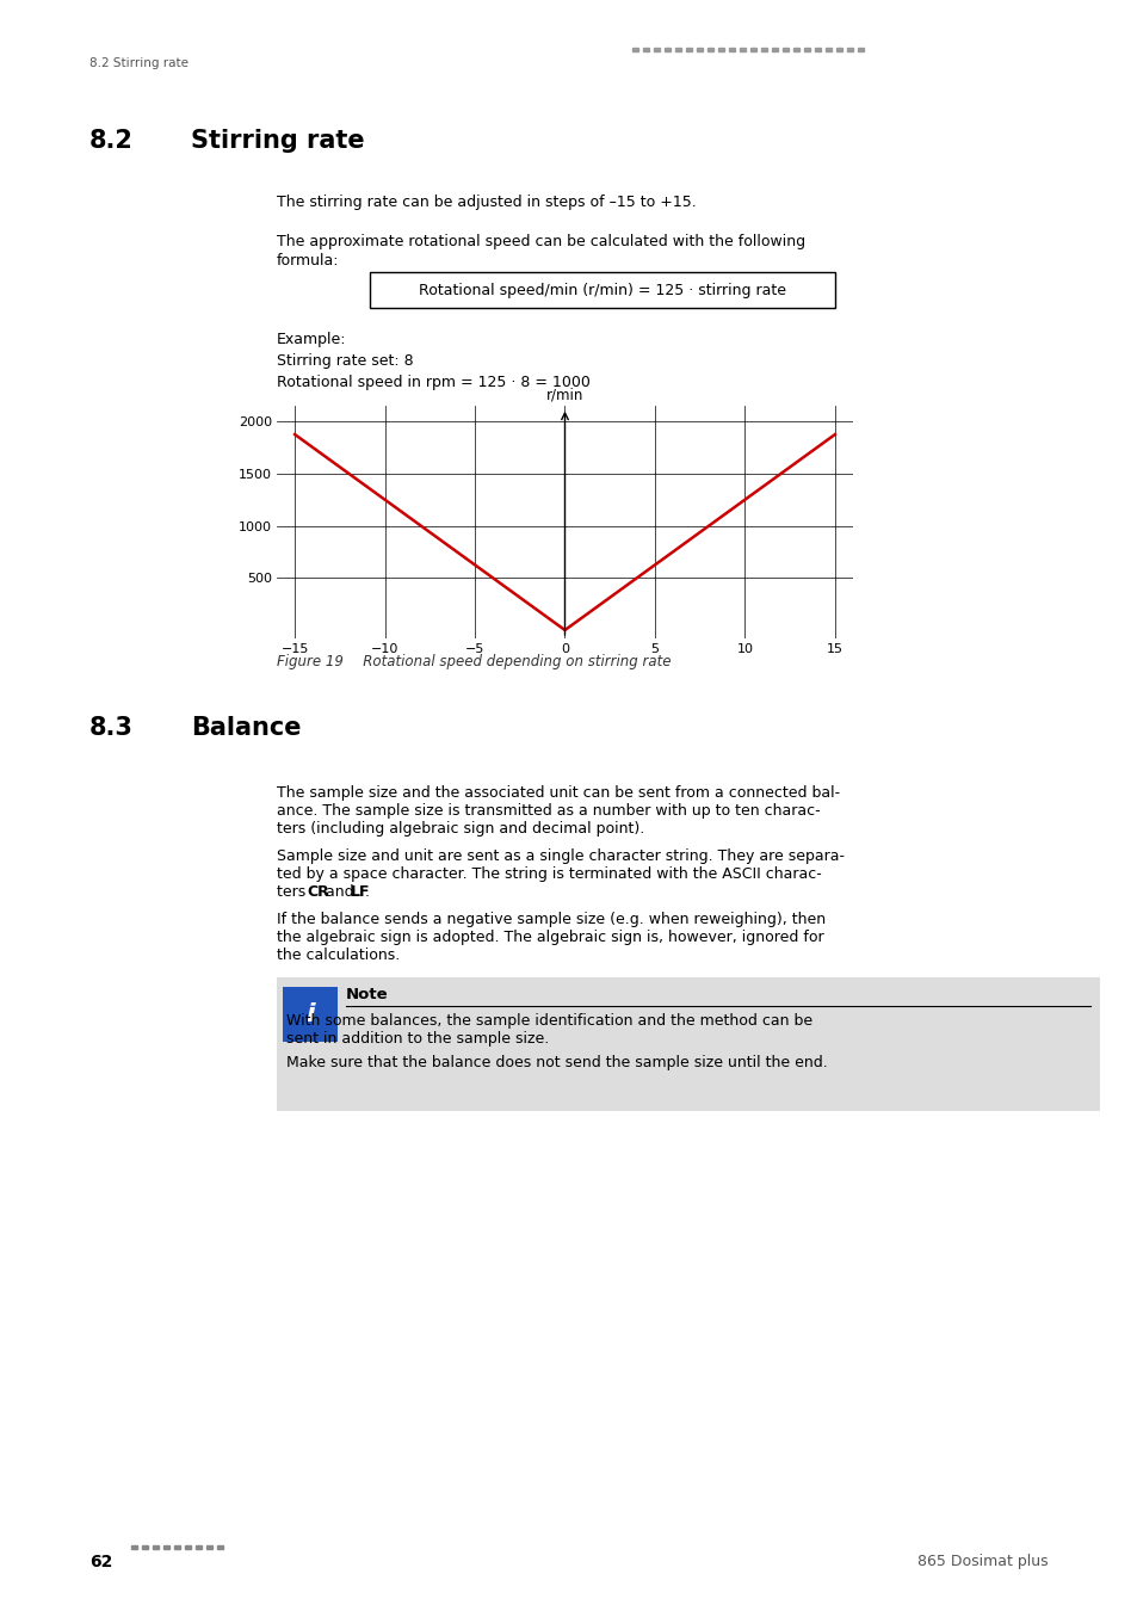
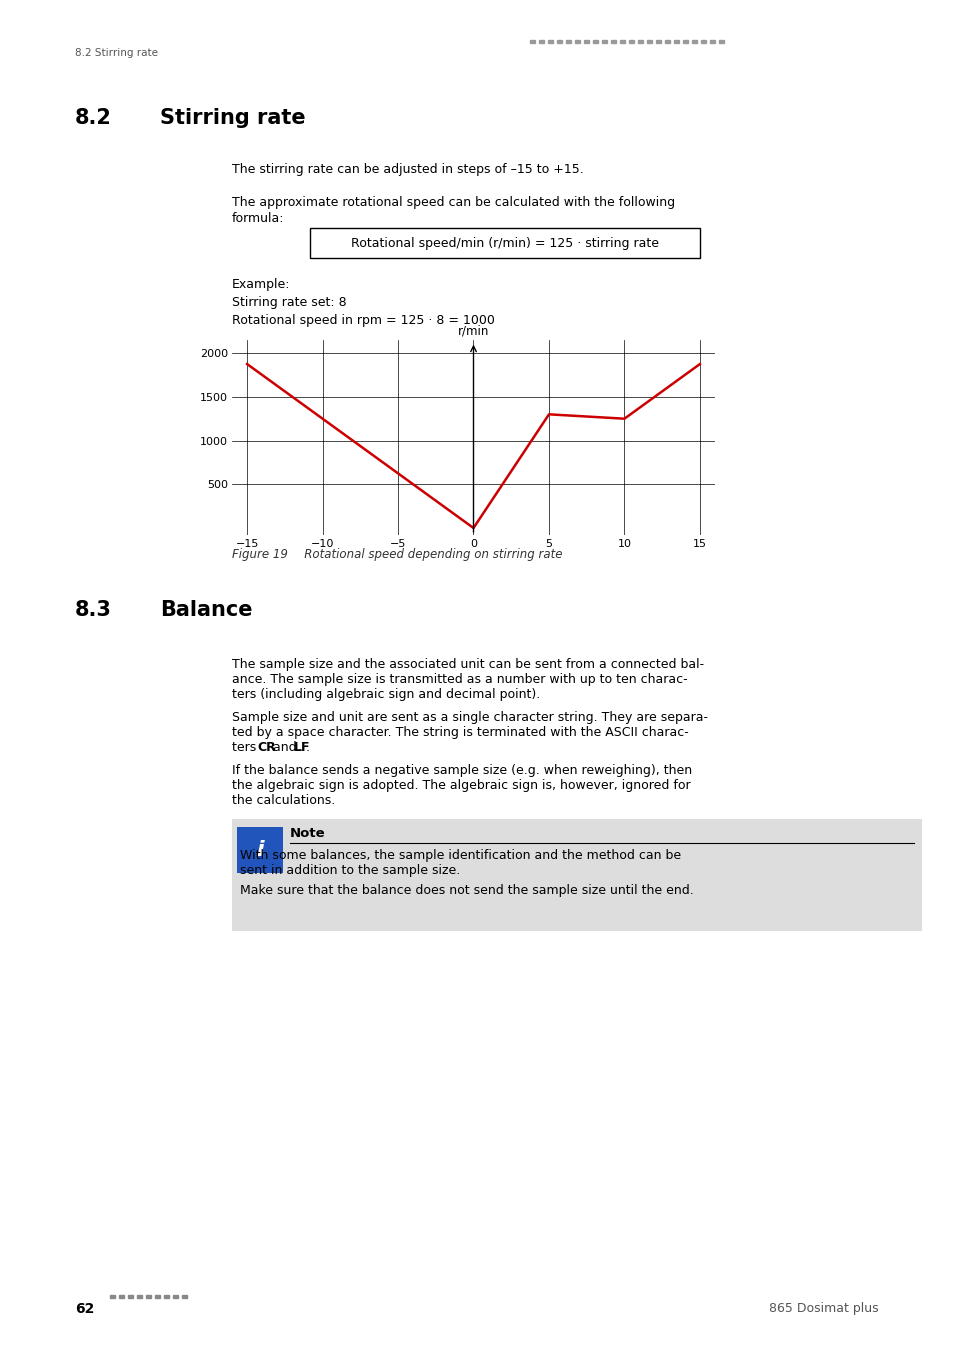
5: 620 -> 1300
